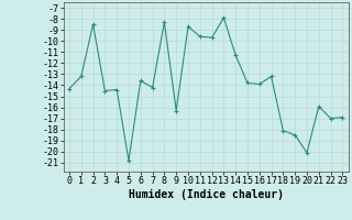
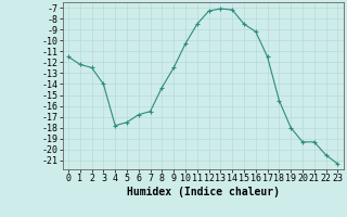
0: -14.3 -> -11.5
1: -13.2 -> -12.2
2: -8.5 -> -12.5
3: -14.5 -> -14.0
4: -14.4 -> -17.8
5: -20.8 -> -17.5
6: -13.6 -> -16.8
7: -14.2 -> -16.5
8: -8.3 -> -14.3
9: -16.3 -> -12.5
10: -8.7 -> -10.3
11: -9.6 -> -8.5
12: -9.7 -> -7.3
13: -7.9 -> -7.1
14: -11.3 -> -7.2
15: -13.8 -> -8.5
16: -13.9 -> -9.2
17: -13.2 -> -11.5
18: -18.1 -> -15.5
19: -18.5 -> -18.0
20: -20.1 -> -19.3
21: -15.9 -> -19.3
22: -17.0 -> -20.5
23: -16.9 -> -21.3
